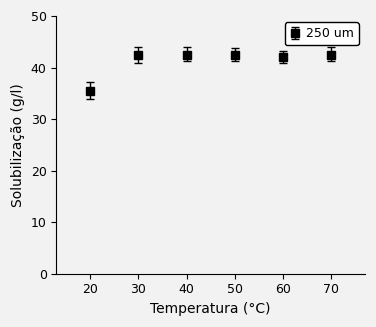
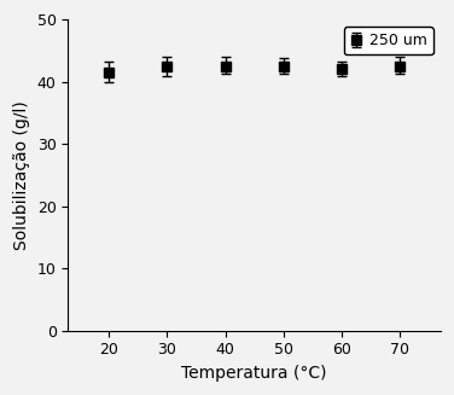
20: 35.4 -> 41.5
